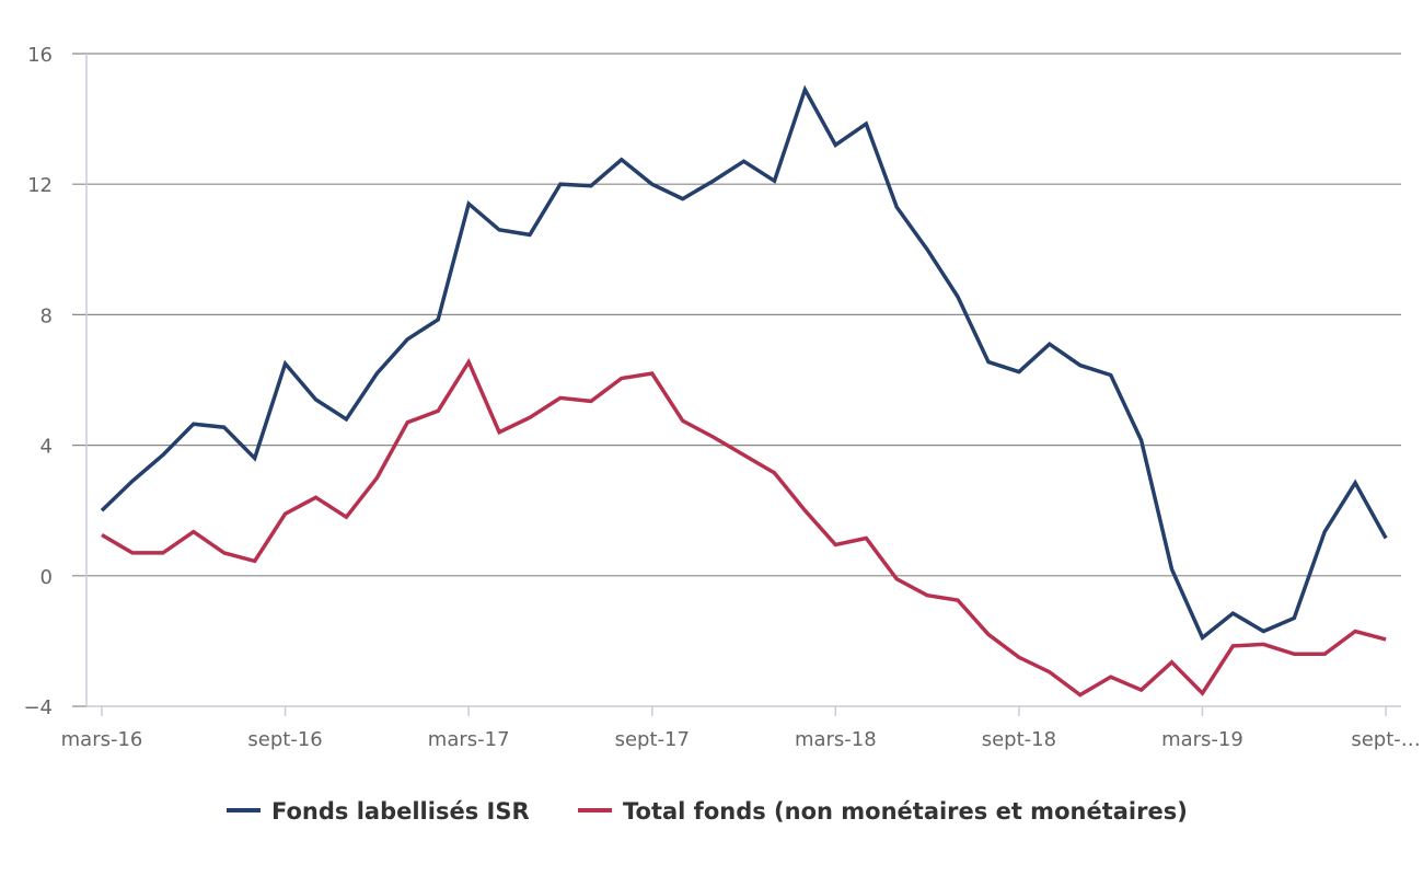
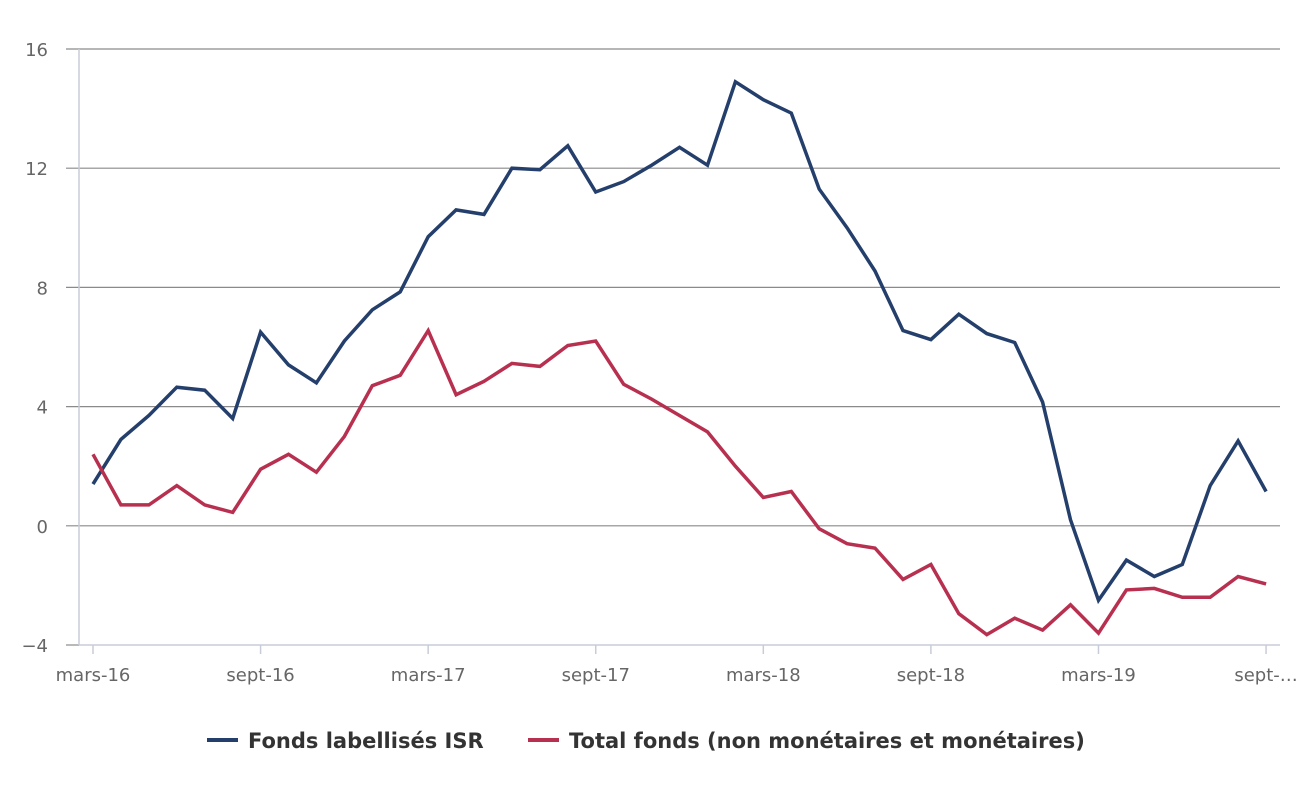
Fonds labellisés ISR/mars-16: 2.0 -> 1.4
Total fonds (non monétaires et monétaires)/mars-16: 1.2 -> 2.4
Fonds labellisés ISR/mars-17: 11.4 -> 9.7
Fonds labellisés ISR/sept-17: 12.0 -> 11.2
Fonds labellisés ISR/mars-18: 13.2 -> 14.3
Total fonds (non monétaires et monétaires)/sept-18: -2.5 -> -1.3
Fonds labellisés ISR/mars-19: -1.9 -> -2.5
